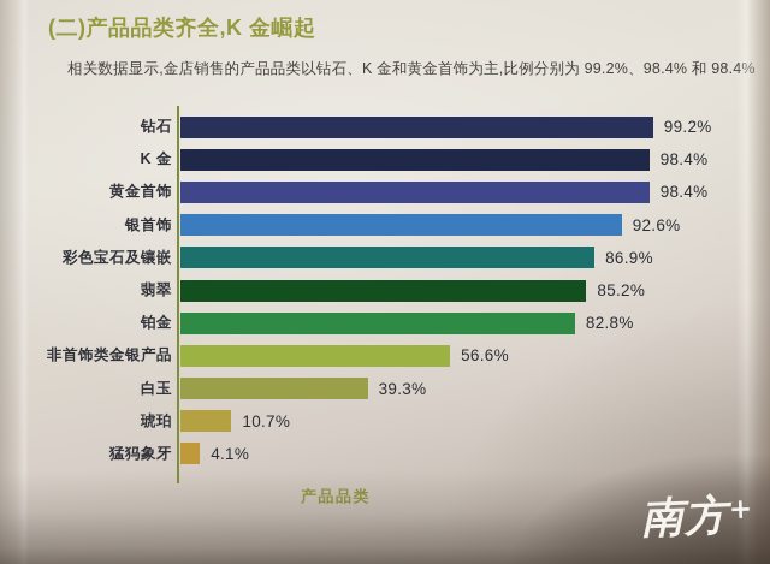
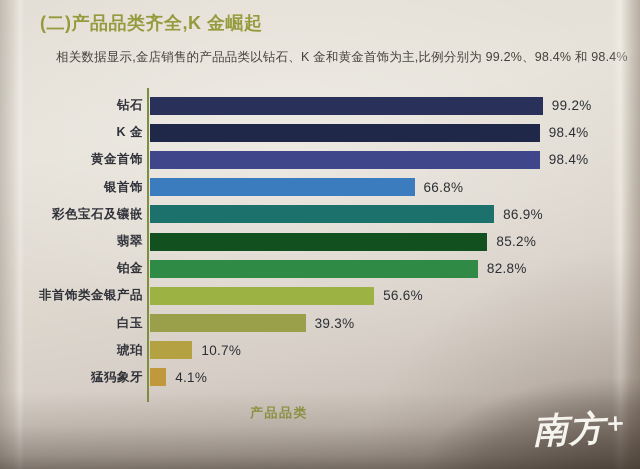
银首饰: 92.6% -> 66.8%
